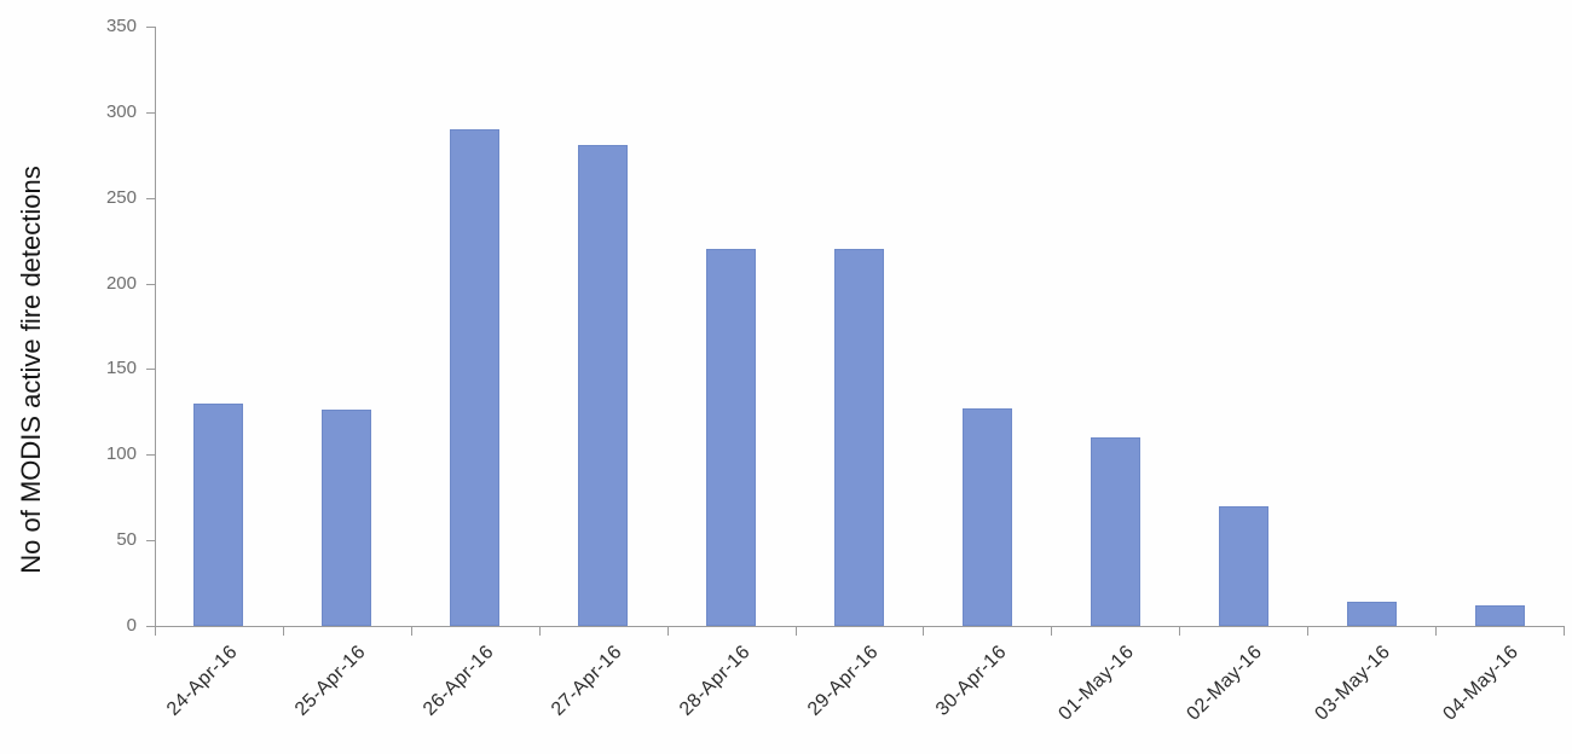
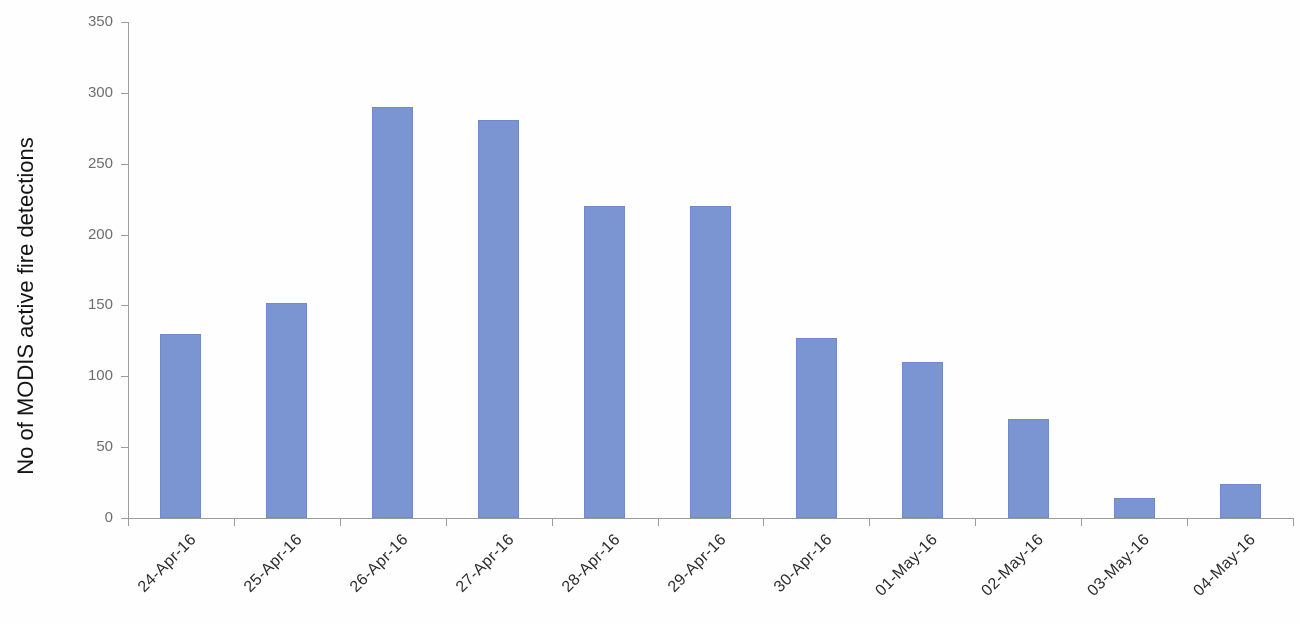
25-Apr-16: 126 -> 152
04-May-16: 12 -> 24
